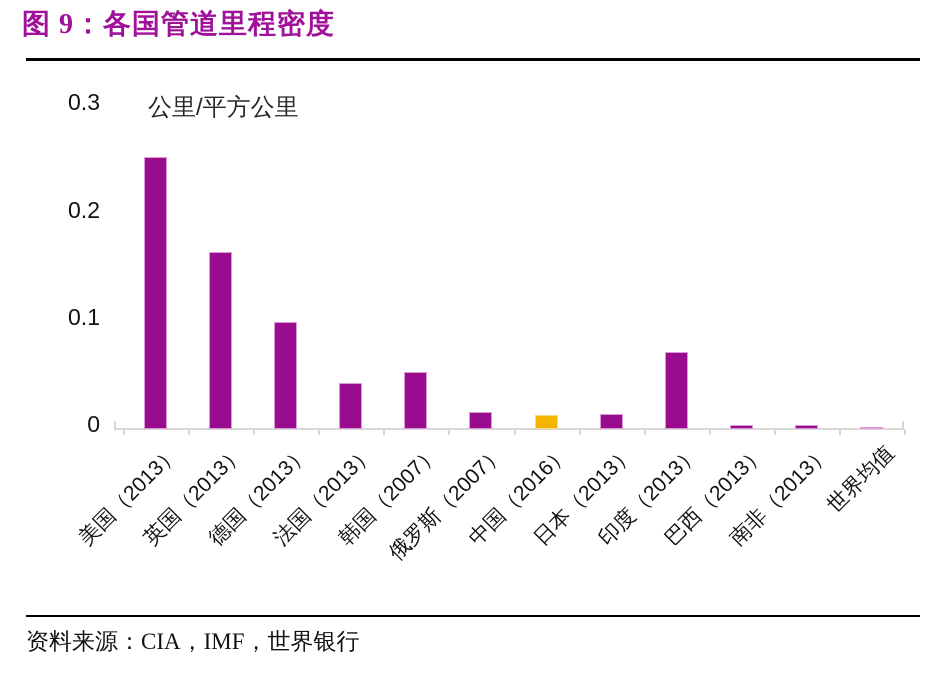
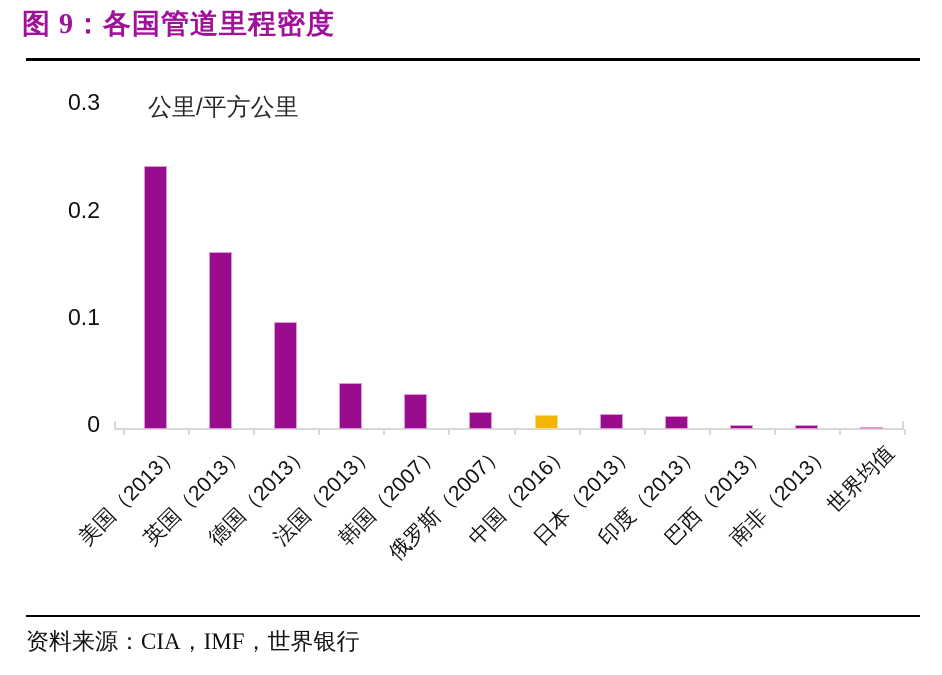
美国（2013）: 0.254 -> 0.245
韩国（2007）: 0.053 -> 0.033
印度（2013）: 0.072 -> 0.012
